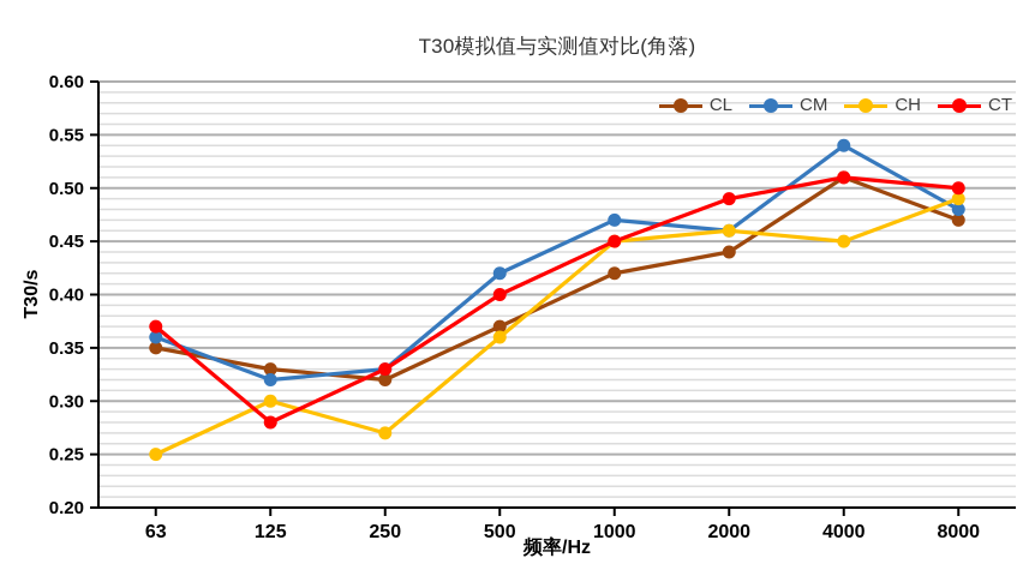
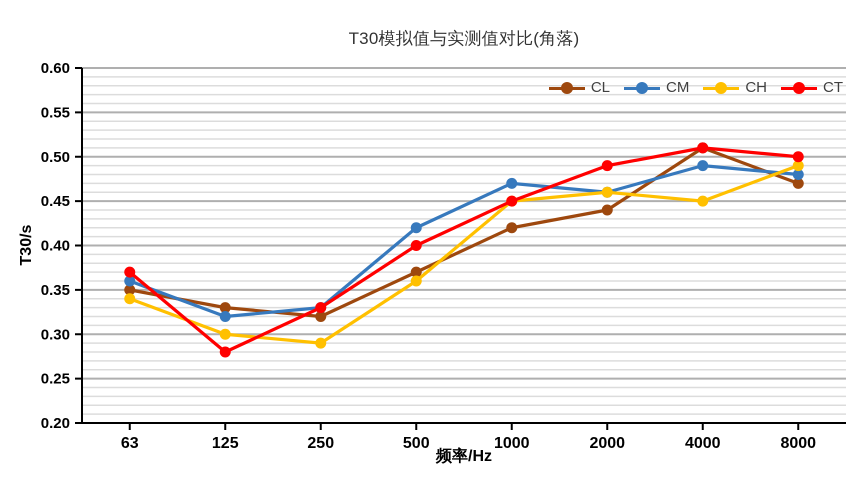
CH/63: 0.25 -> 0.34
CH/250: 0.27 -> 0.29
CM/4000: 0.54 -> 0.49
